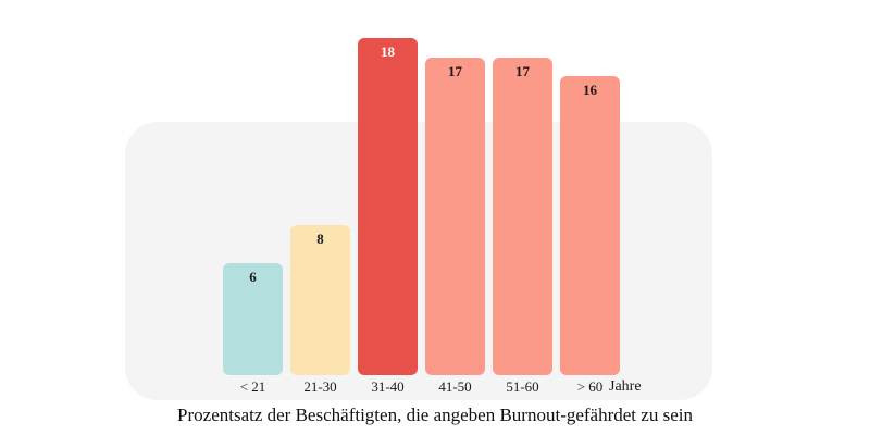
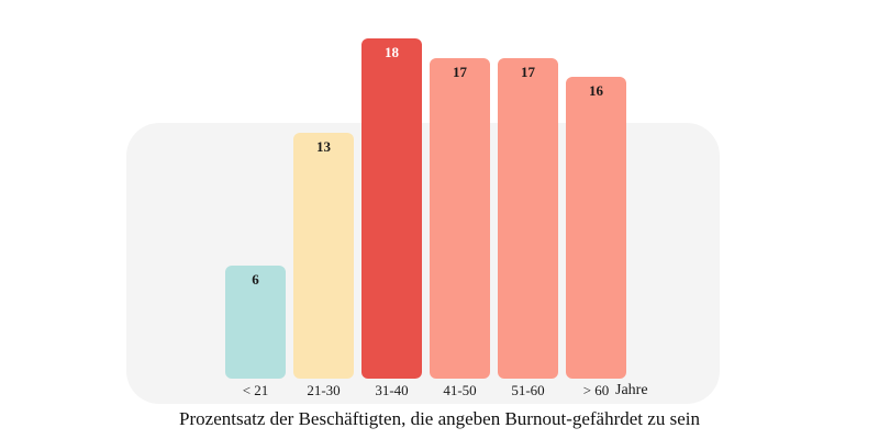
21-30: 8 -> 13
